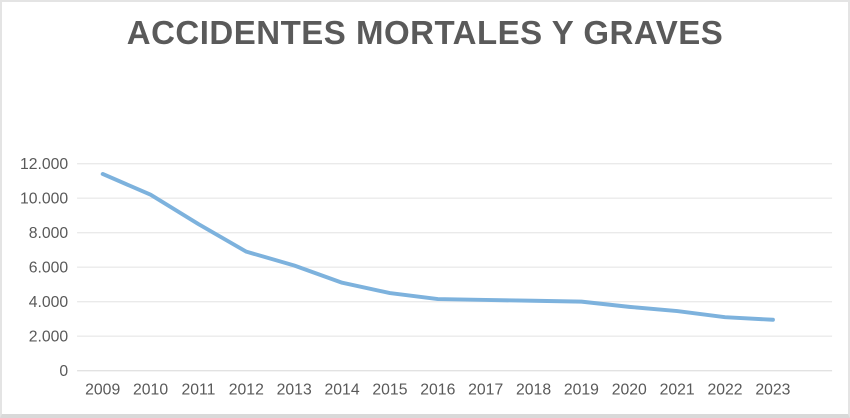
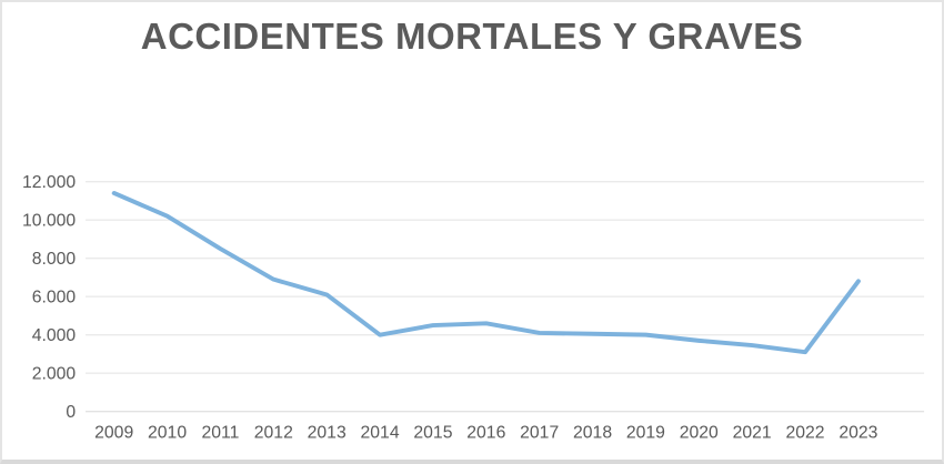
2014: 5100 -> 4000
2016: 4200 -> 4600
2023: 3000 -> 6800
